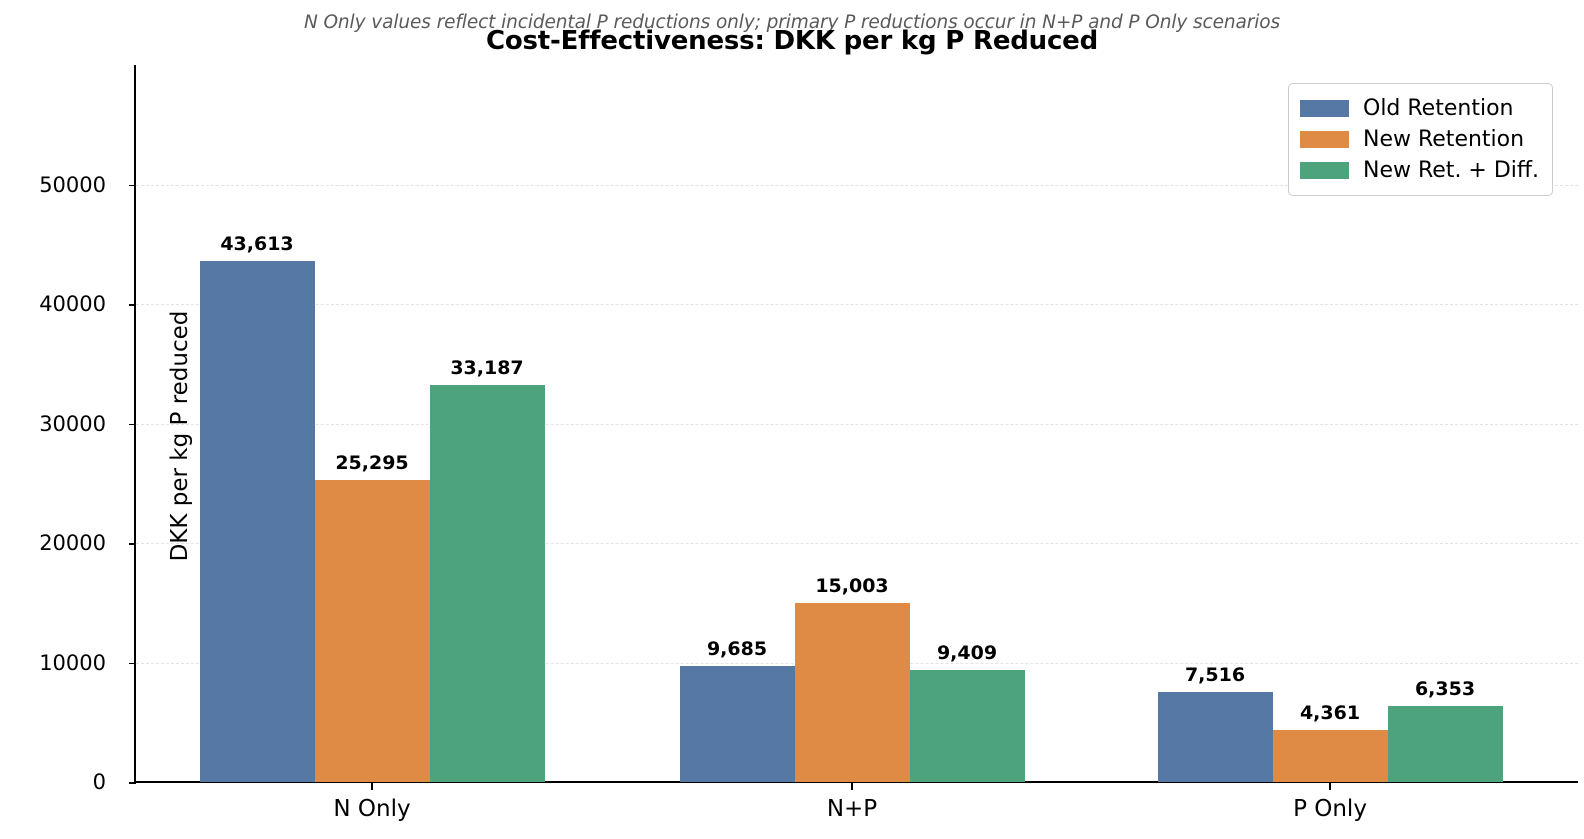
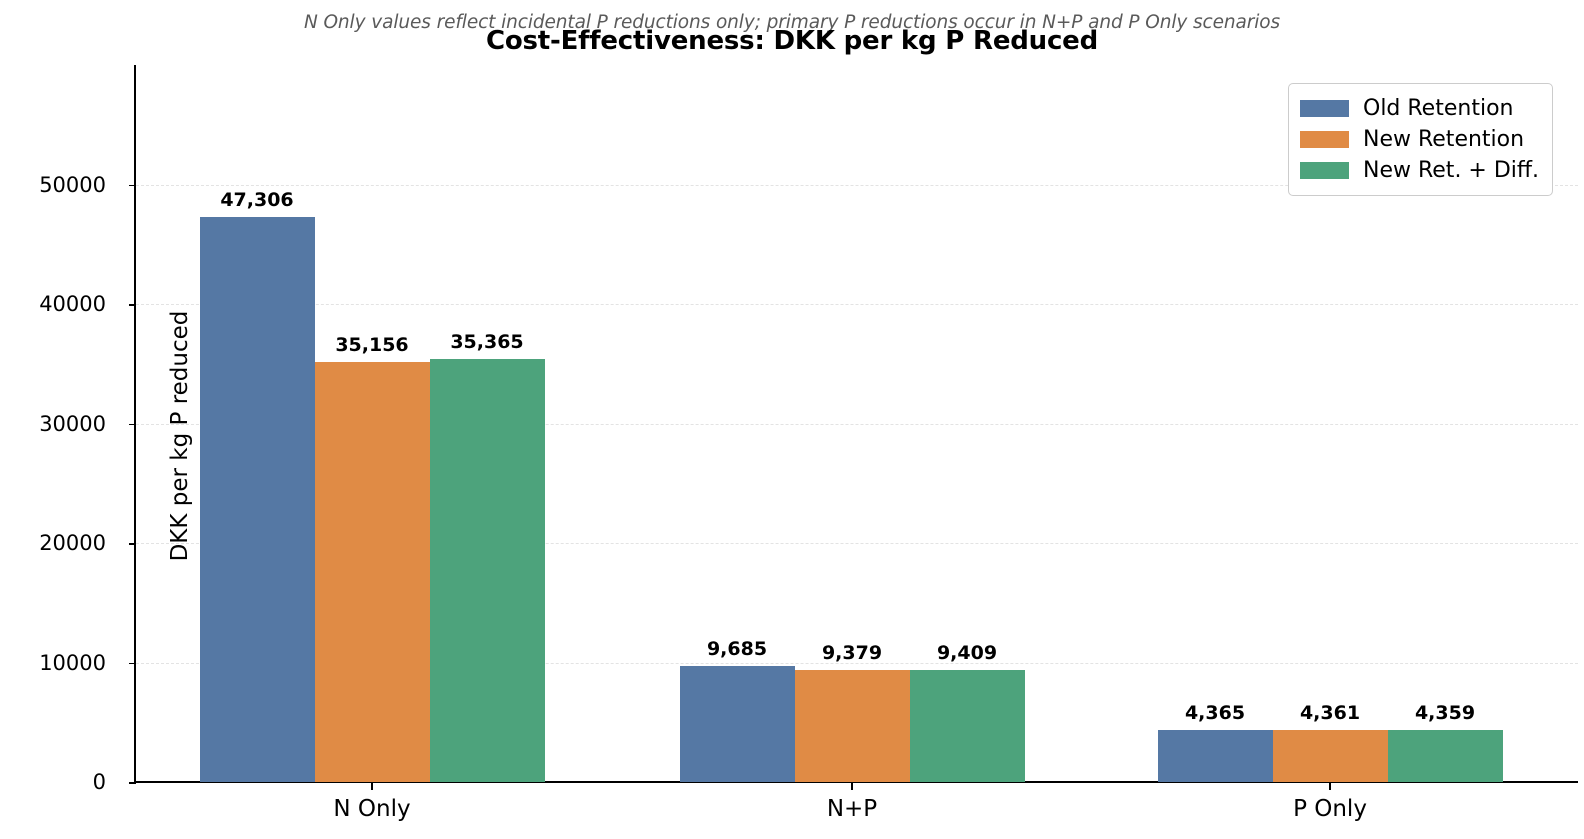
Old Retention/N Only: 43,613 -> 47,306
New Retention/N Only: 25,295 -> 35,156
New Ret. + Diff./N Only: 33,187 -> 35,365
New Retention/N+P: 15,003 -> 9,379
Old Retention/P Only: 7,516 -> 4,365
New Ret. + Diff./P Only: 6,353 -> 4,359
